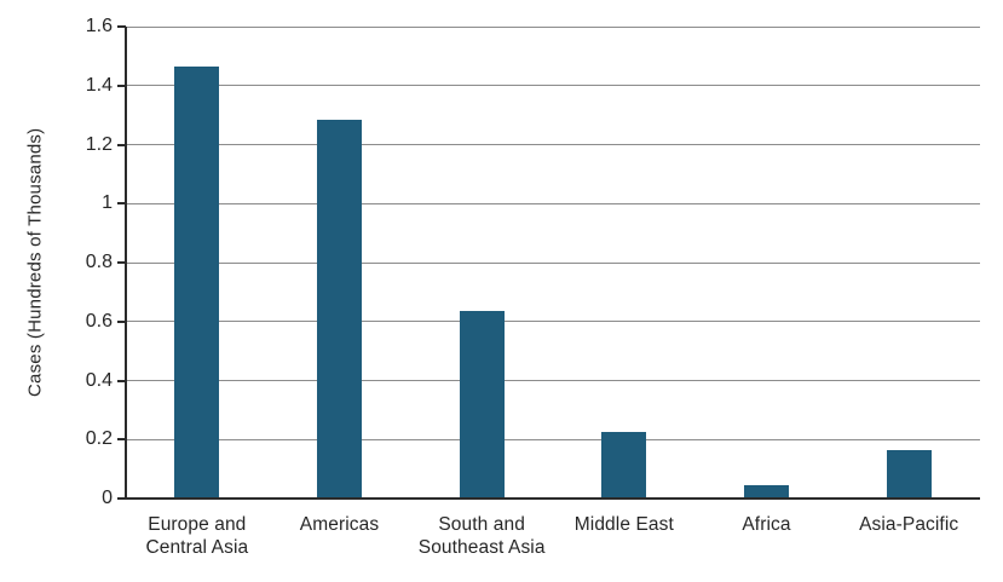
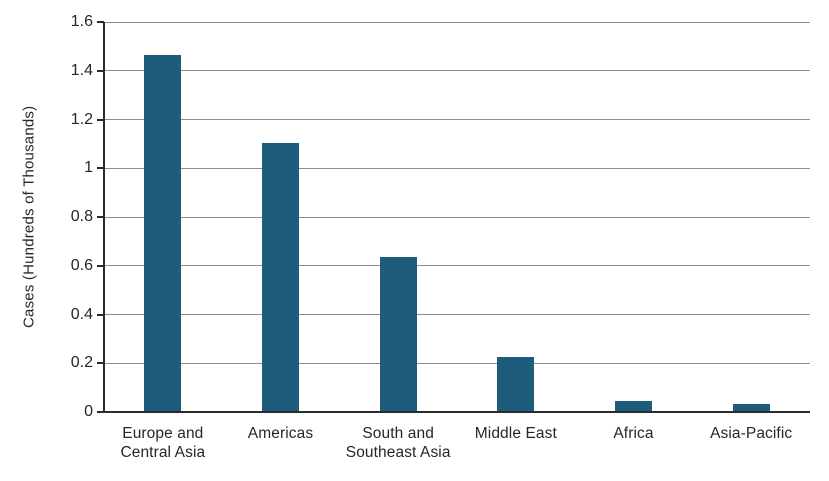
Americas: 1.28 -> 1.10
Asia-Pacific: 0.16 -> 0.03
